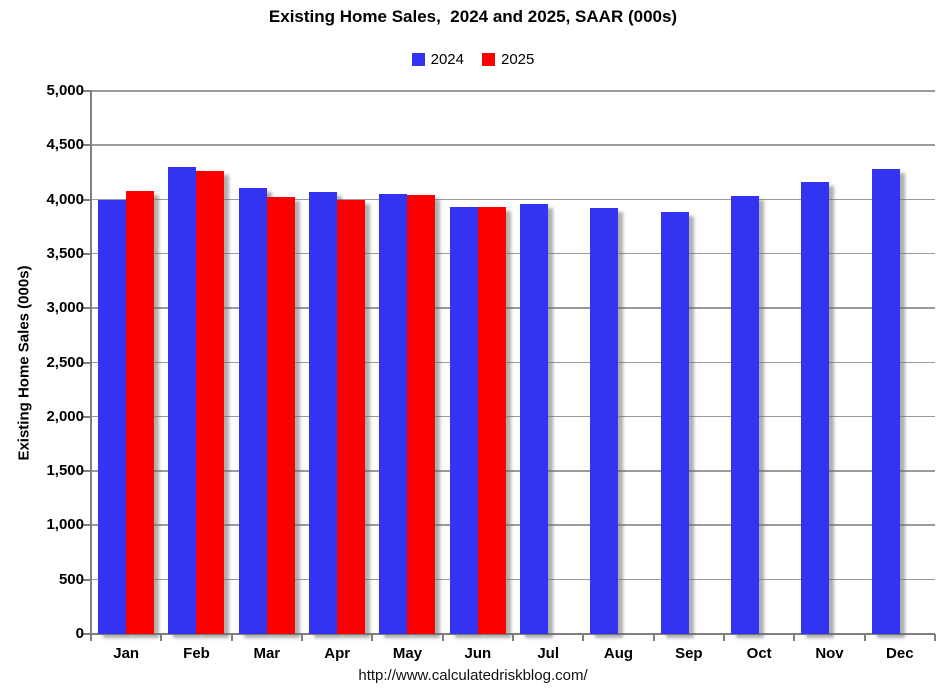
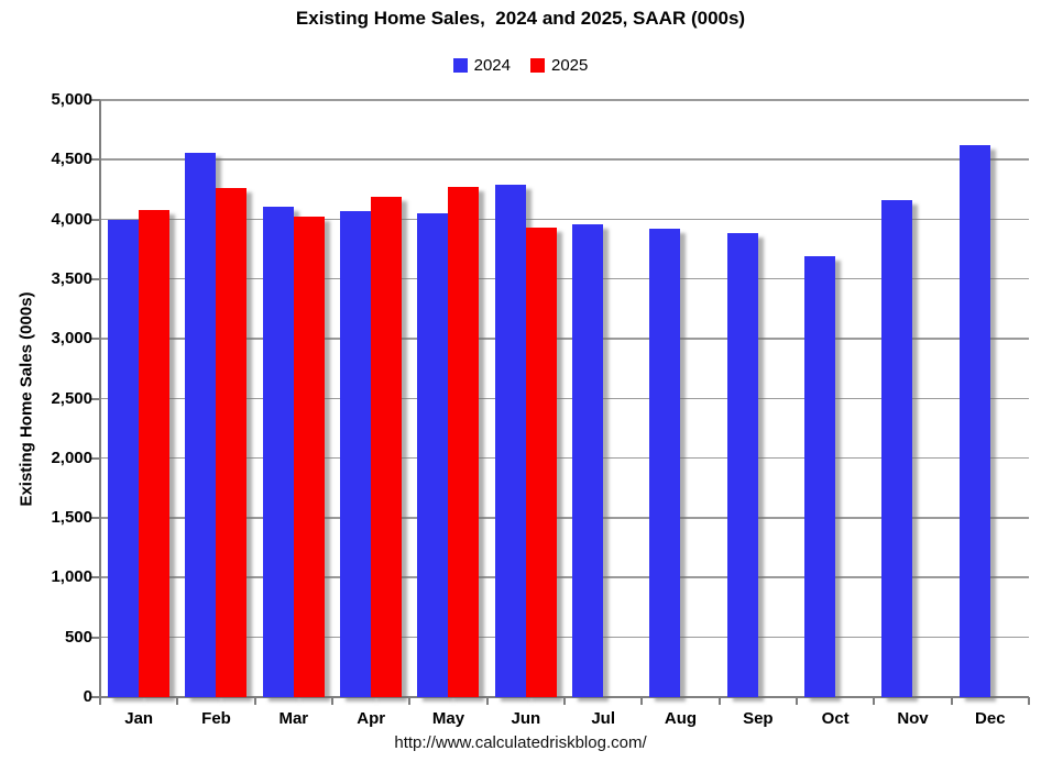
2024/Feb: 4300 -> 4560
2025/Apr: 4000 -> 4190
2025/May: 4040 -> 4270
2024/Jun: 3930 -> 4290
2024/Oct: 4030 -> 3690
2024/Dec: 4280 -> 4620
